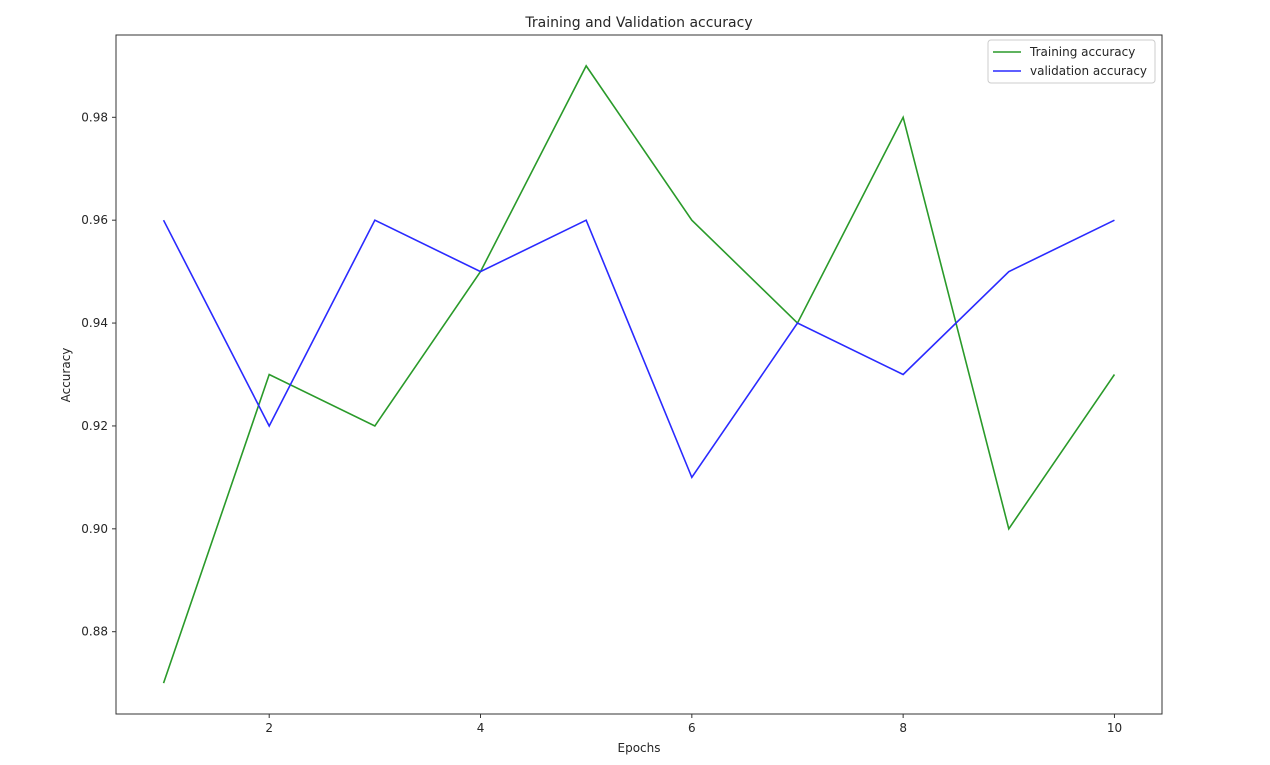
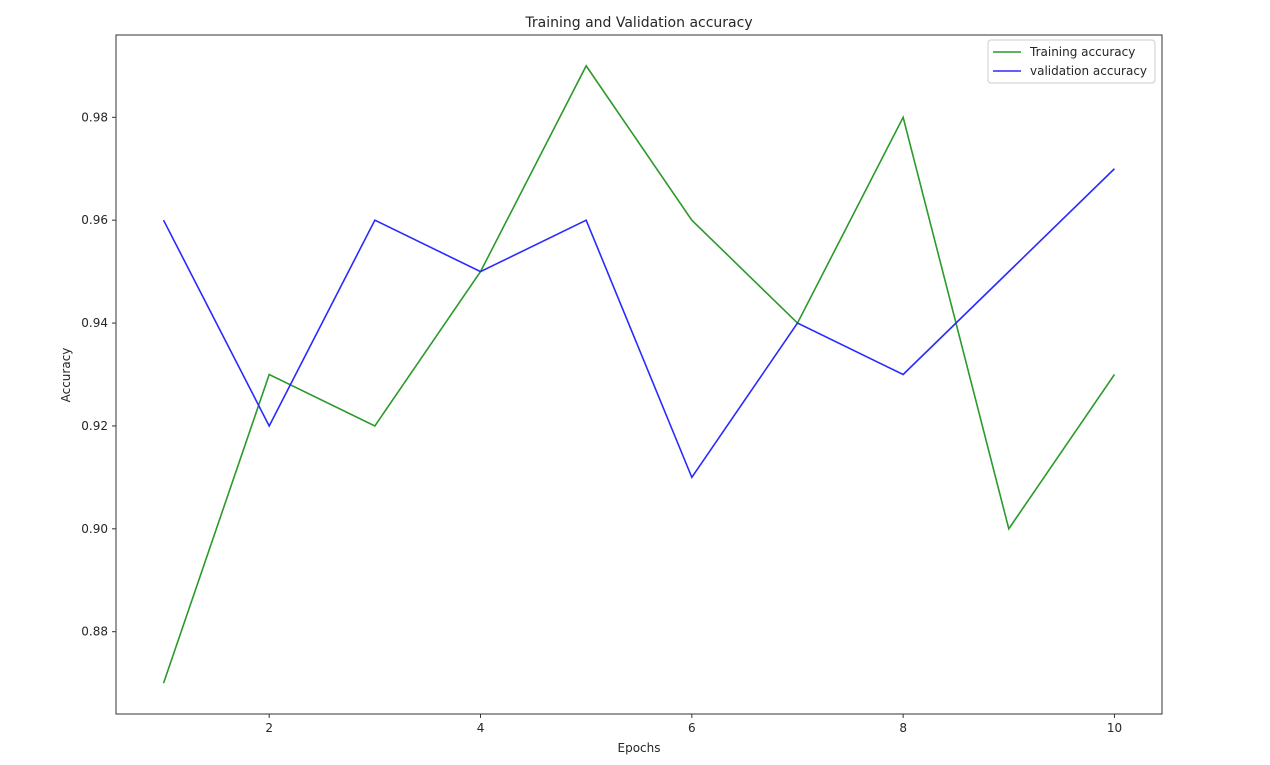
validation accuracy/10: 0.96 -> 0.97
